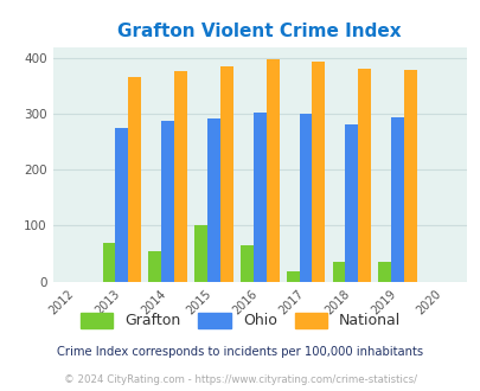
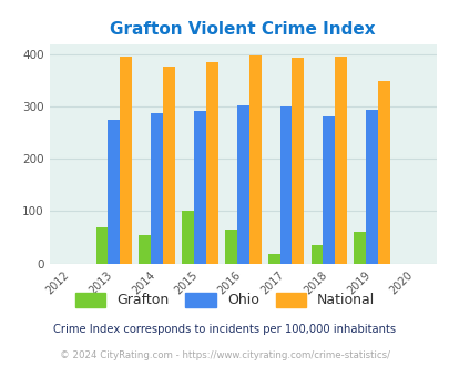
National/2013: 367 -> 395
National/2018: 382 -> 395
Grafton/2019: 35 -> 60
National/2019: 378 -> 350
